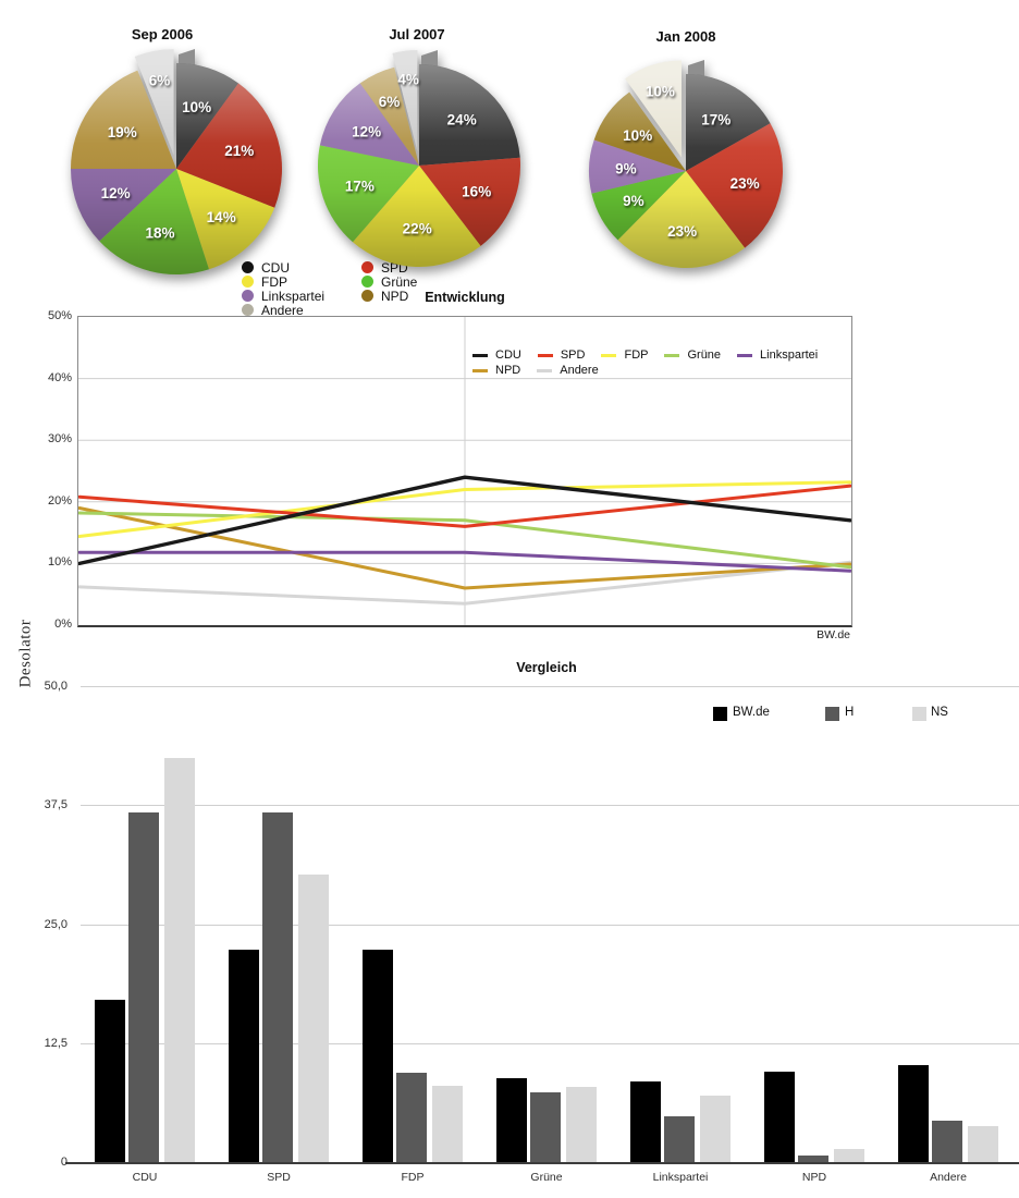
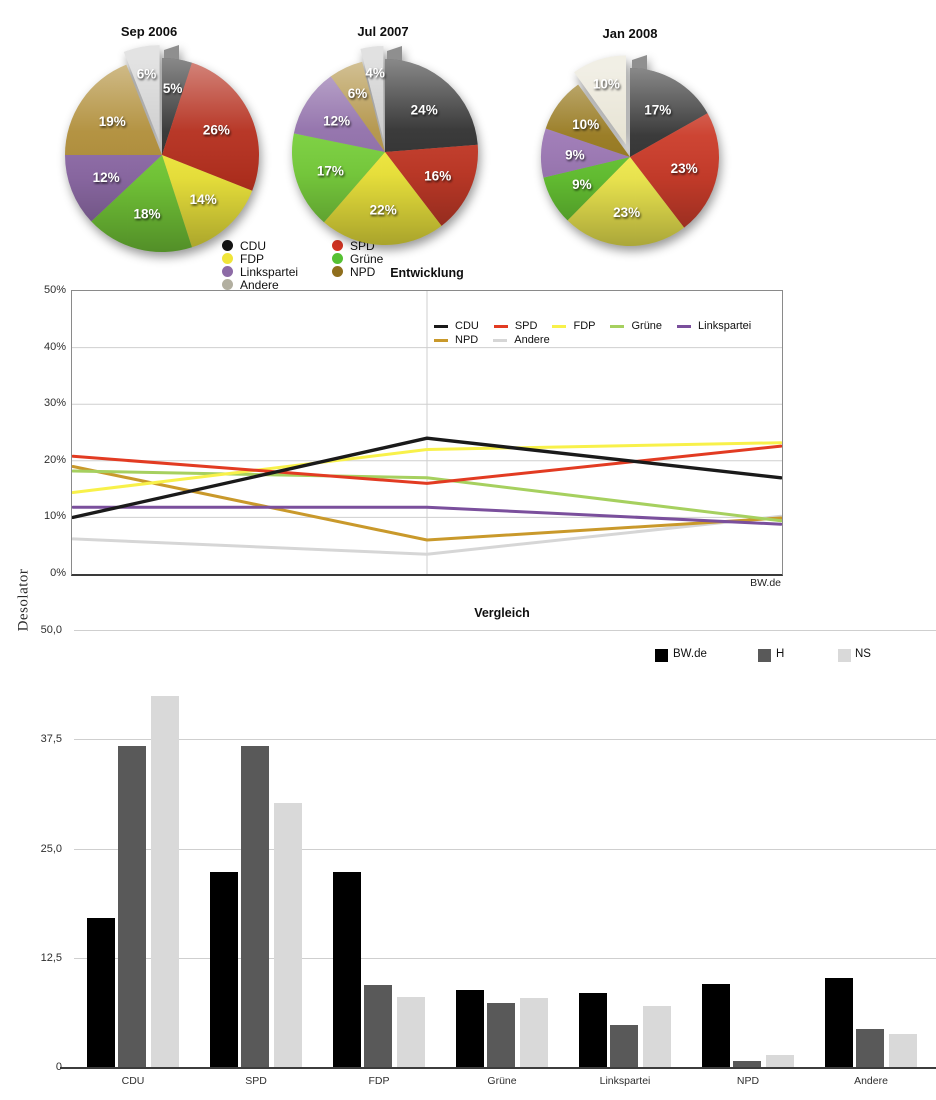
Sep 2006/CDU: 10% -> 5%
Sep 2006/SPD: 21% -> 26%
